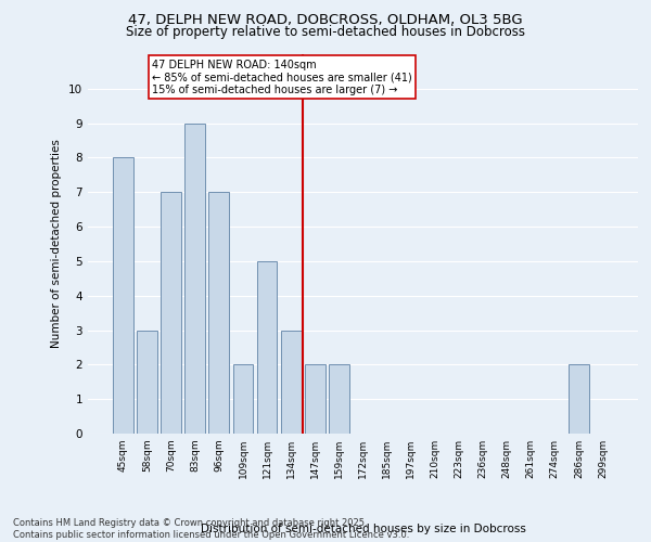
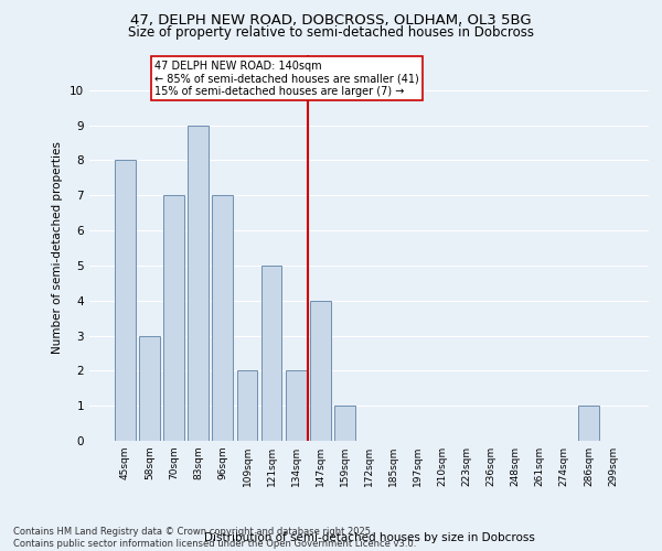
134sqm: 3 -> 2
147sqm: 2 -> 4
159sqm: 2 -> 1
286sqm: 2 -> 1
